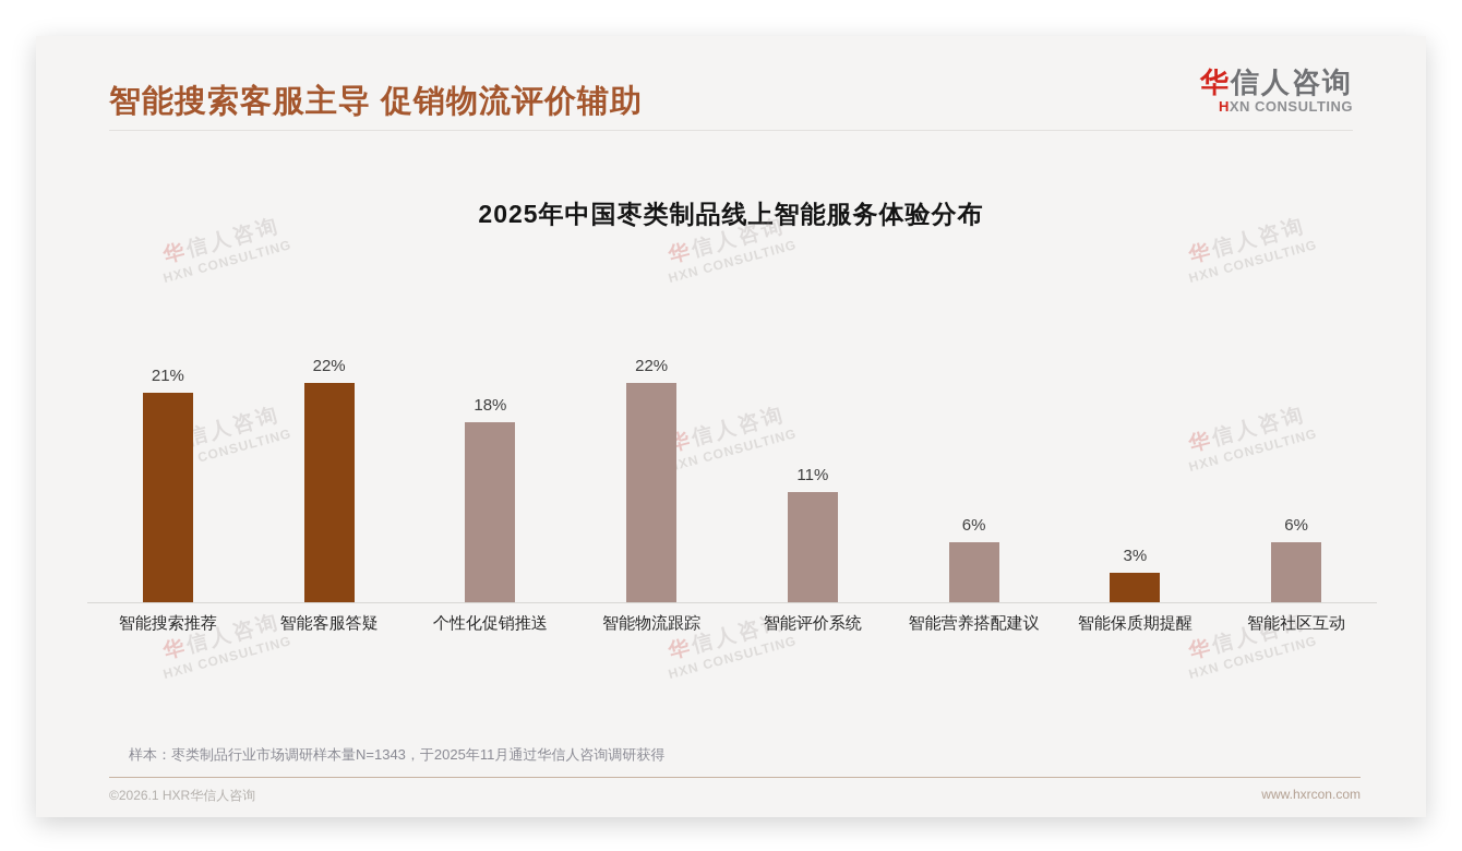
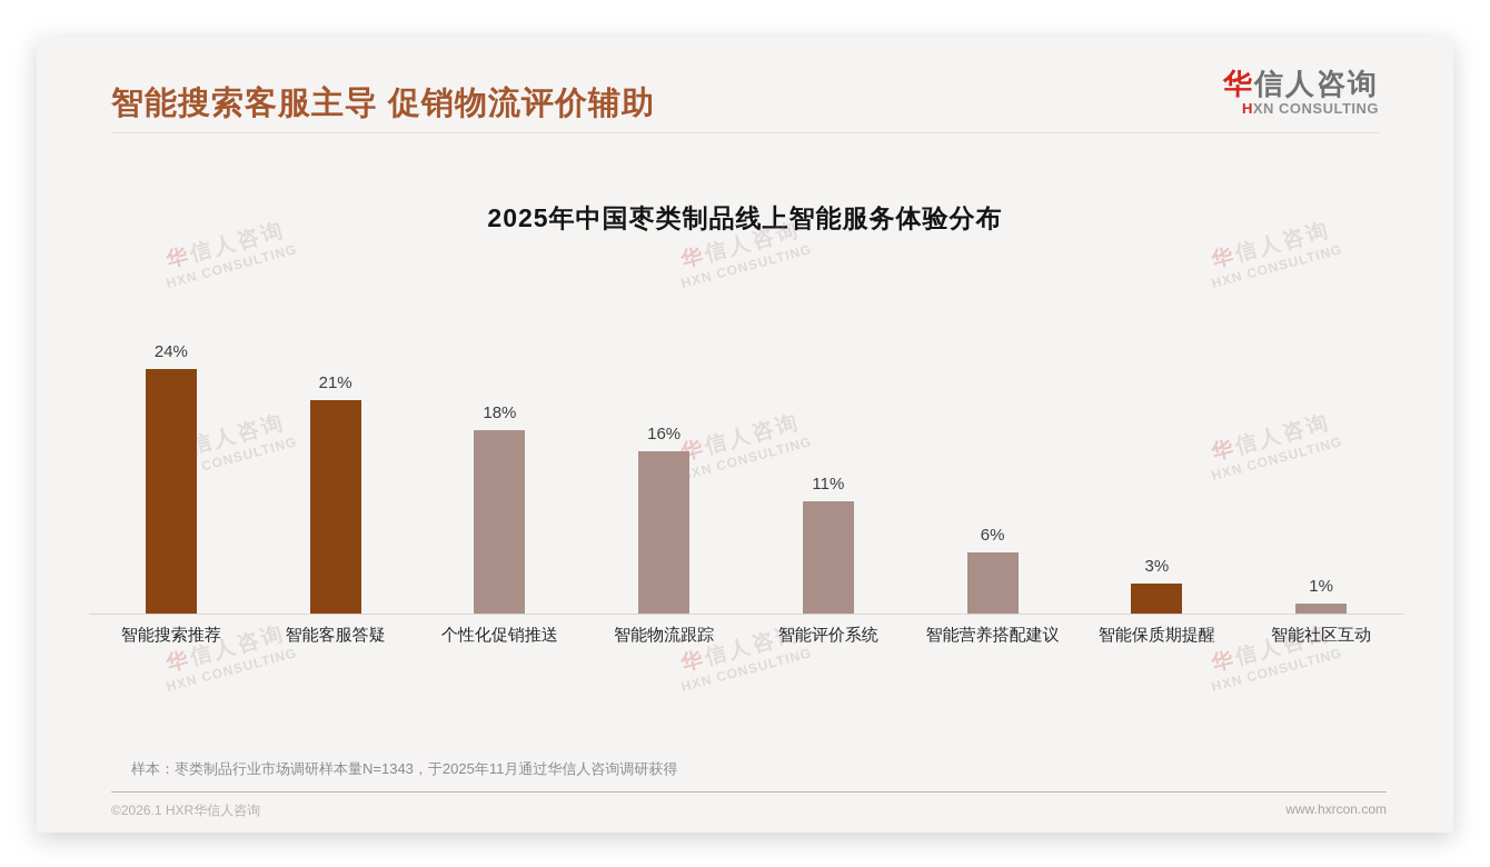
智能搜索推荐: 21% -> 24%
智能客服答疑: 22% -> 21%
智能物流跟踪: 22% -> 16%
智能社区互动: 6% -> 1%
